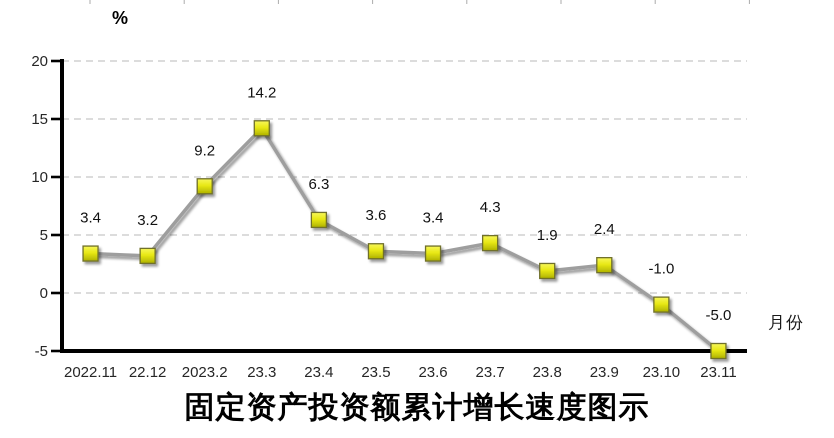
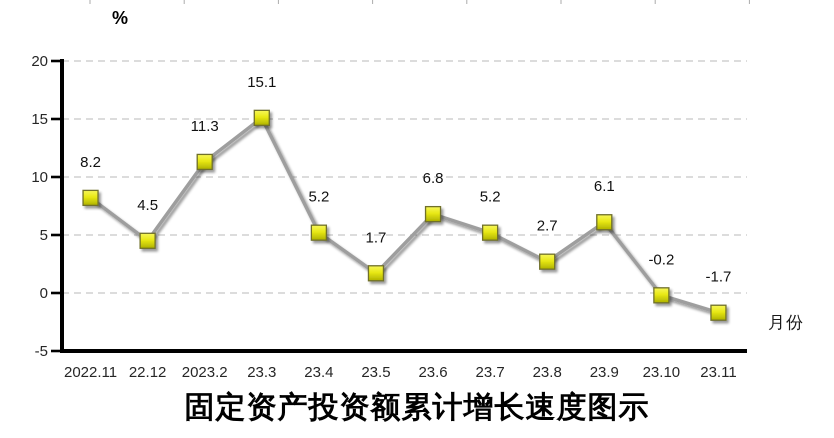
2022.11: 3.4 -> 8.2
22.12: 3.2 -> 4.5
2023.2: 9.2 -> 11.3
23.3: 14.2 -> 15.1
23.4: 6.3 -> 5.2
23.5: 3.6 -> 1.7
23.6: 3.4 -> 6.8
23.7: 4.3 -> 5.2
23.8: 1.9 -> 2.7
23.9: 2.4 -> 6.1
23.10: -1.0 -> -0.2
23.11: -5.0 -> -1.7
